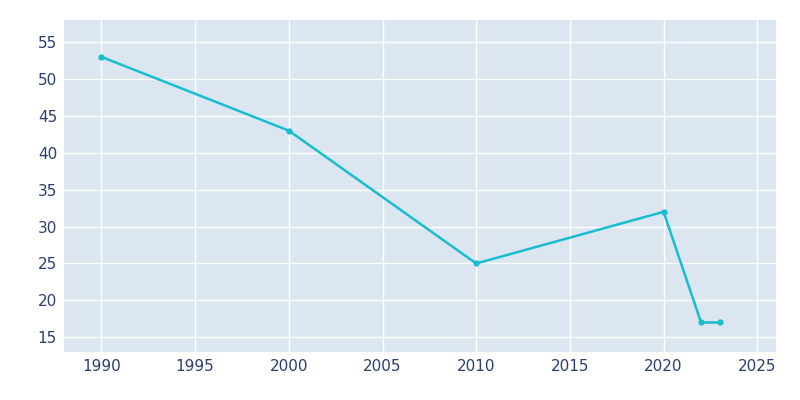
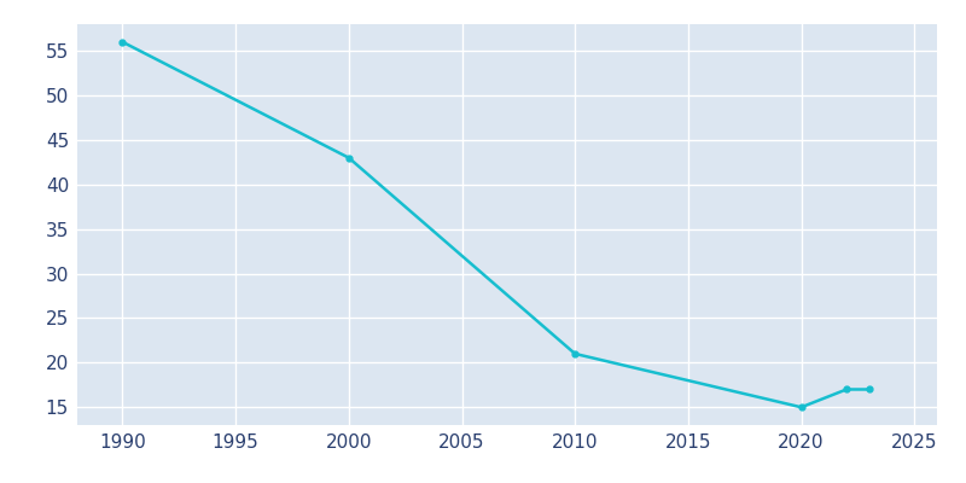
1990: 53 -> 56
2010: 25 -> 21
2020: 32 -> 15
